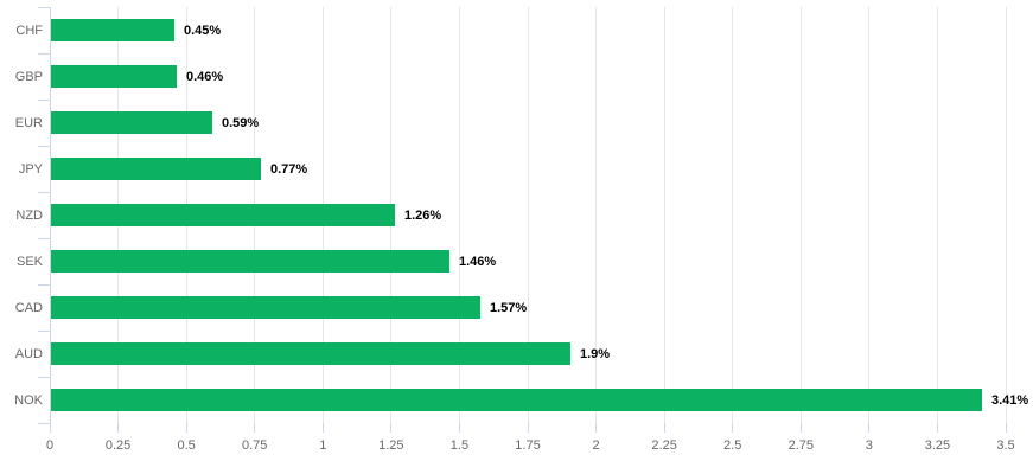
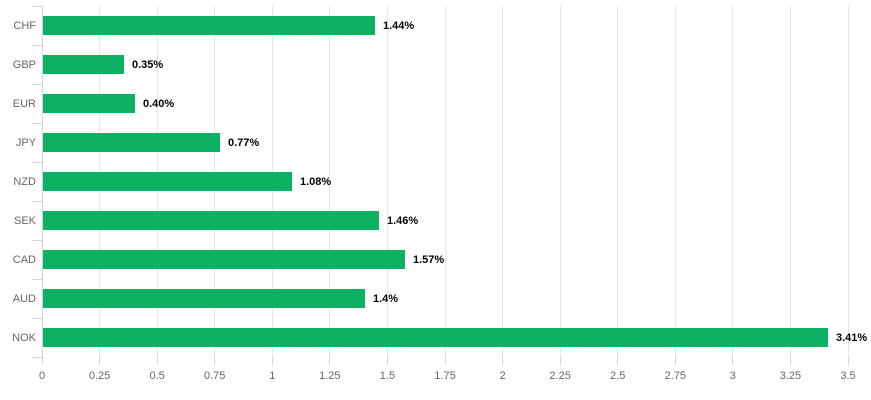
CHF: 0.45% -> 1.44%
GBP: 0.46% -> 0.35%
EUR: 0.59% -> 0.40%
NZD: 1.26% -> 1.08%
AUD: 1.9% -> 1.4%
